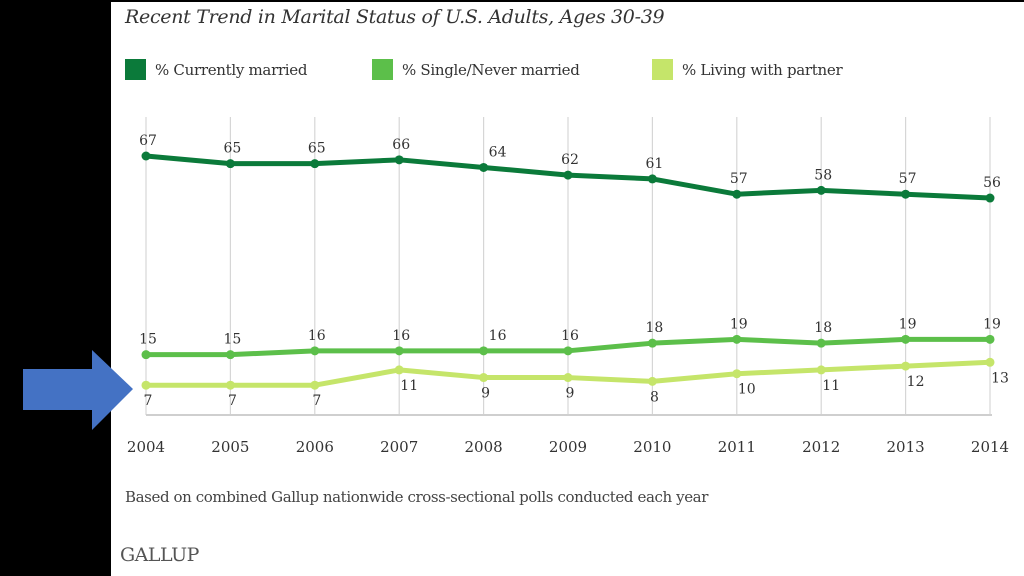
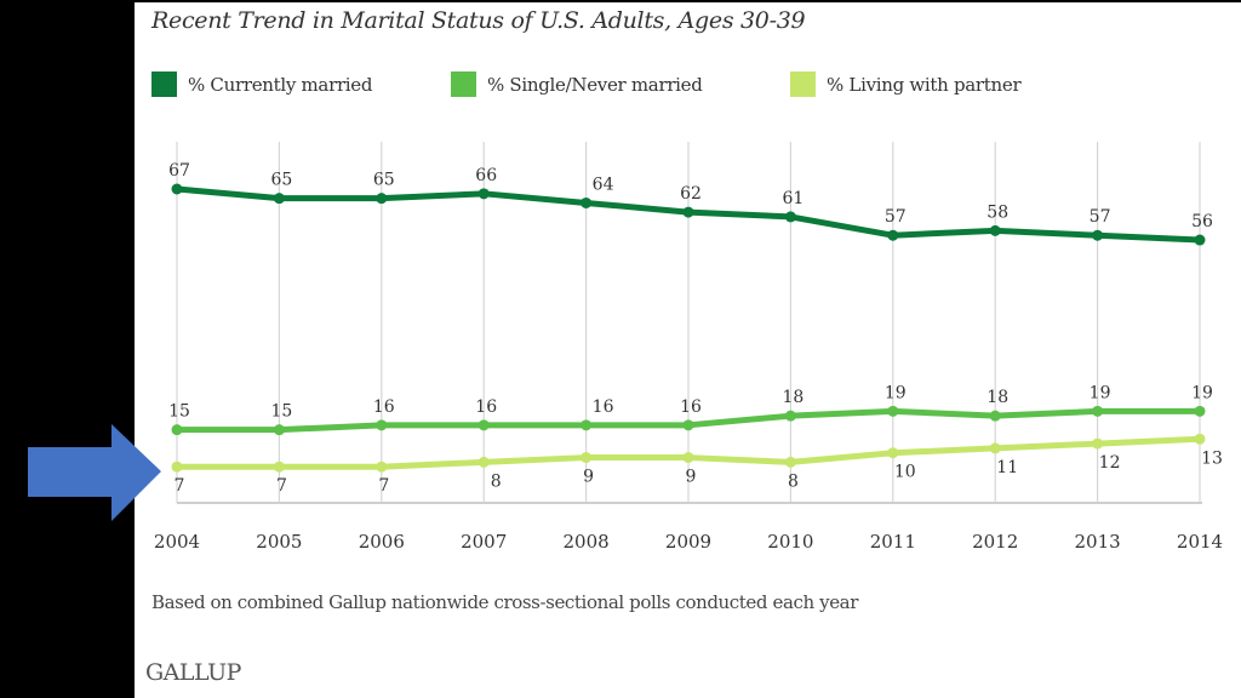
% Living with partner/2007: 11 -> 8
